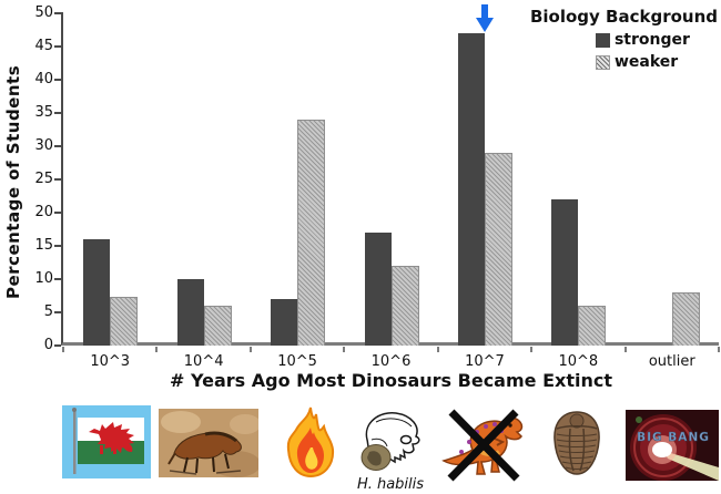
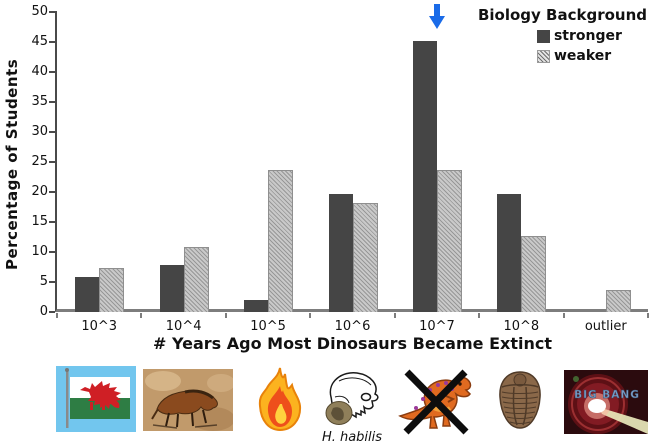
stronger/10^3: 16 -> 6
stronger/10^4: 10 -> 8
weaker/10^4: 6 -> 11
stronger/10^5: 7 -> 2
weaker/10^5: 34 -> 24
stronger/10^6: 17 -> 20
weaker/10^6: 12 -> 18
stronger/10^7: 47 -> 45
weaker/10^7: 29 -> 24
stronger/10^8: 22 -> 20
weaker/10^8: 6 -> 13
weaker/outlier: 8 -> 4
